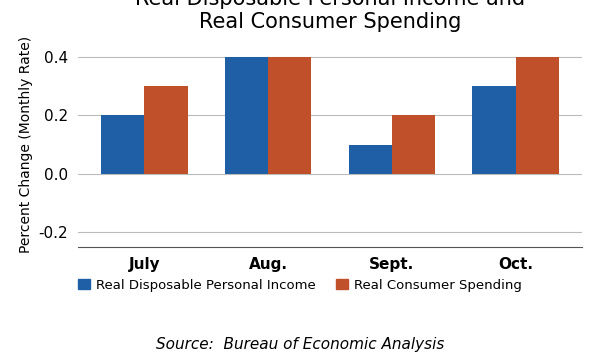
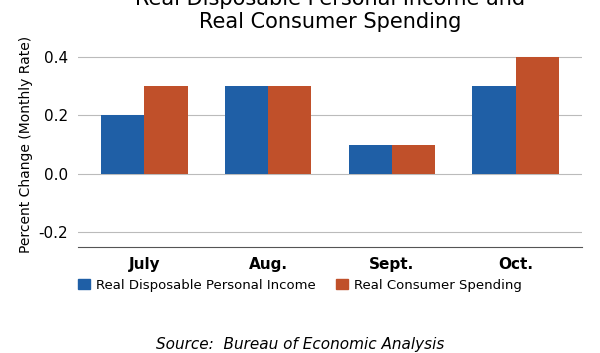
Real Disposable Personal Income/Aug.: 0.4 -> 0.3
Real Consumer Spending/Aug.: 0.4 -> 0.3
Real Consumer Spending/Sept.: 0.2 -> 0.1
